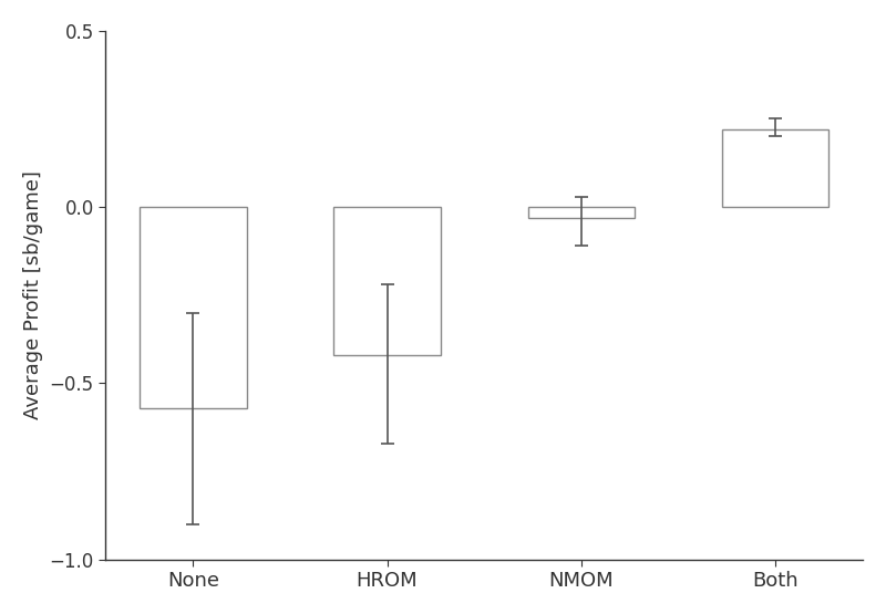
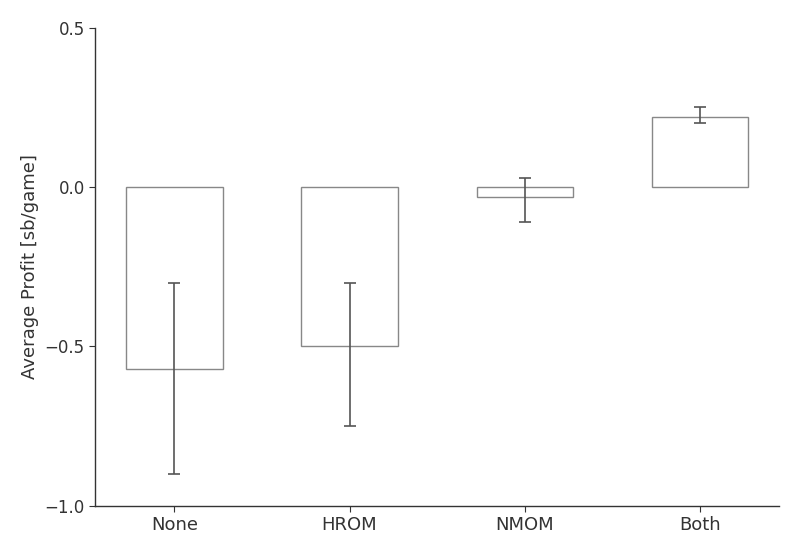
HROM: -0.42 -> -0.50
